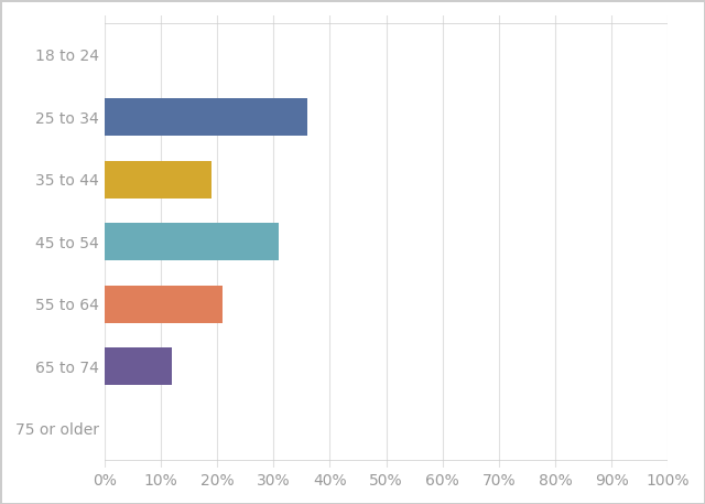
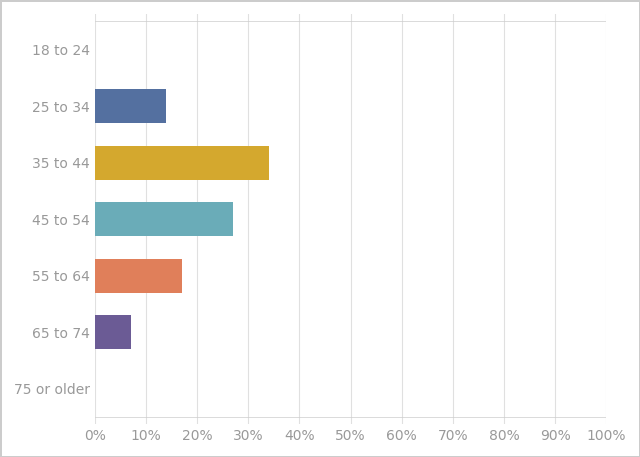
25 to 34: 36% -> 14%
35 to 44: 19% -> 34%
45 to 54: 31% -> 27%
55 to 64: 21% -> 17%
65 to 74: 12% -> 7%
